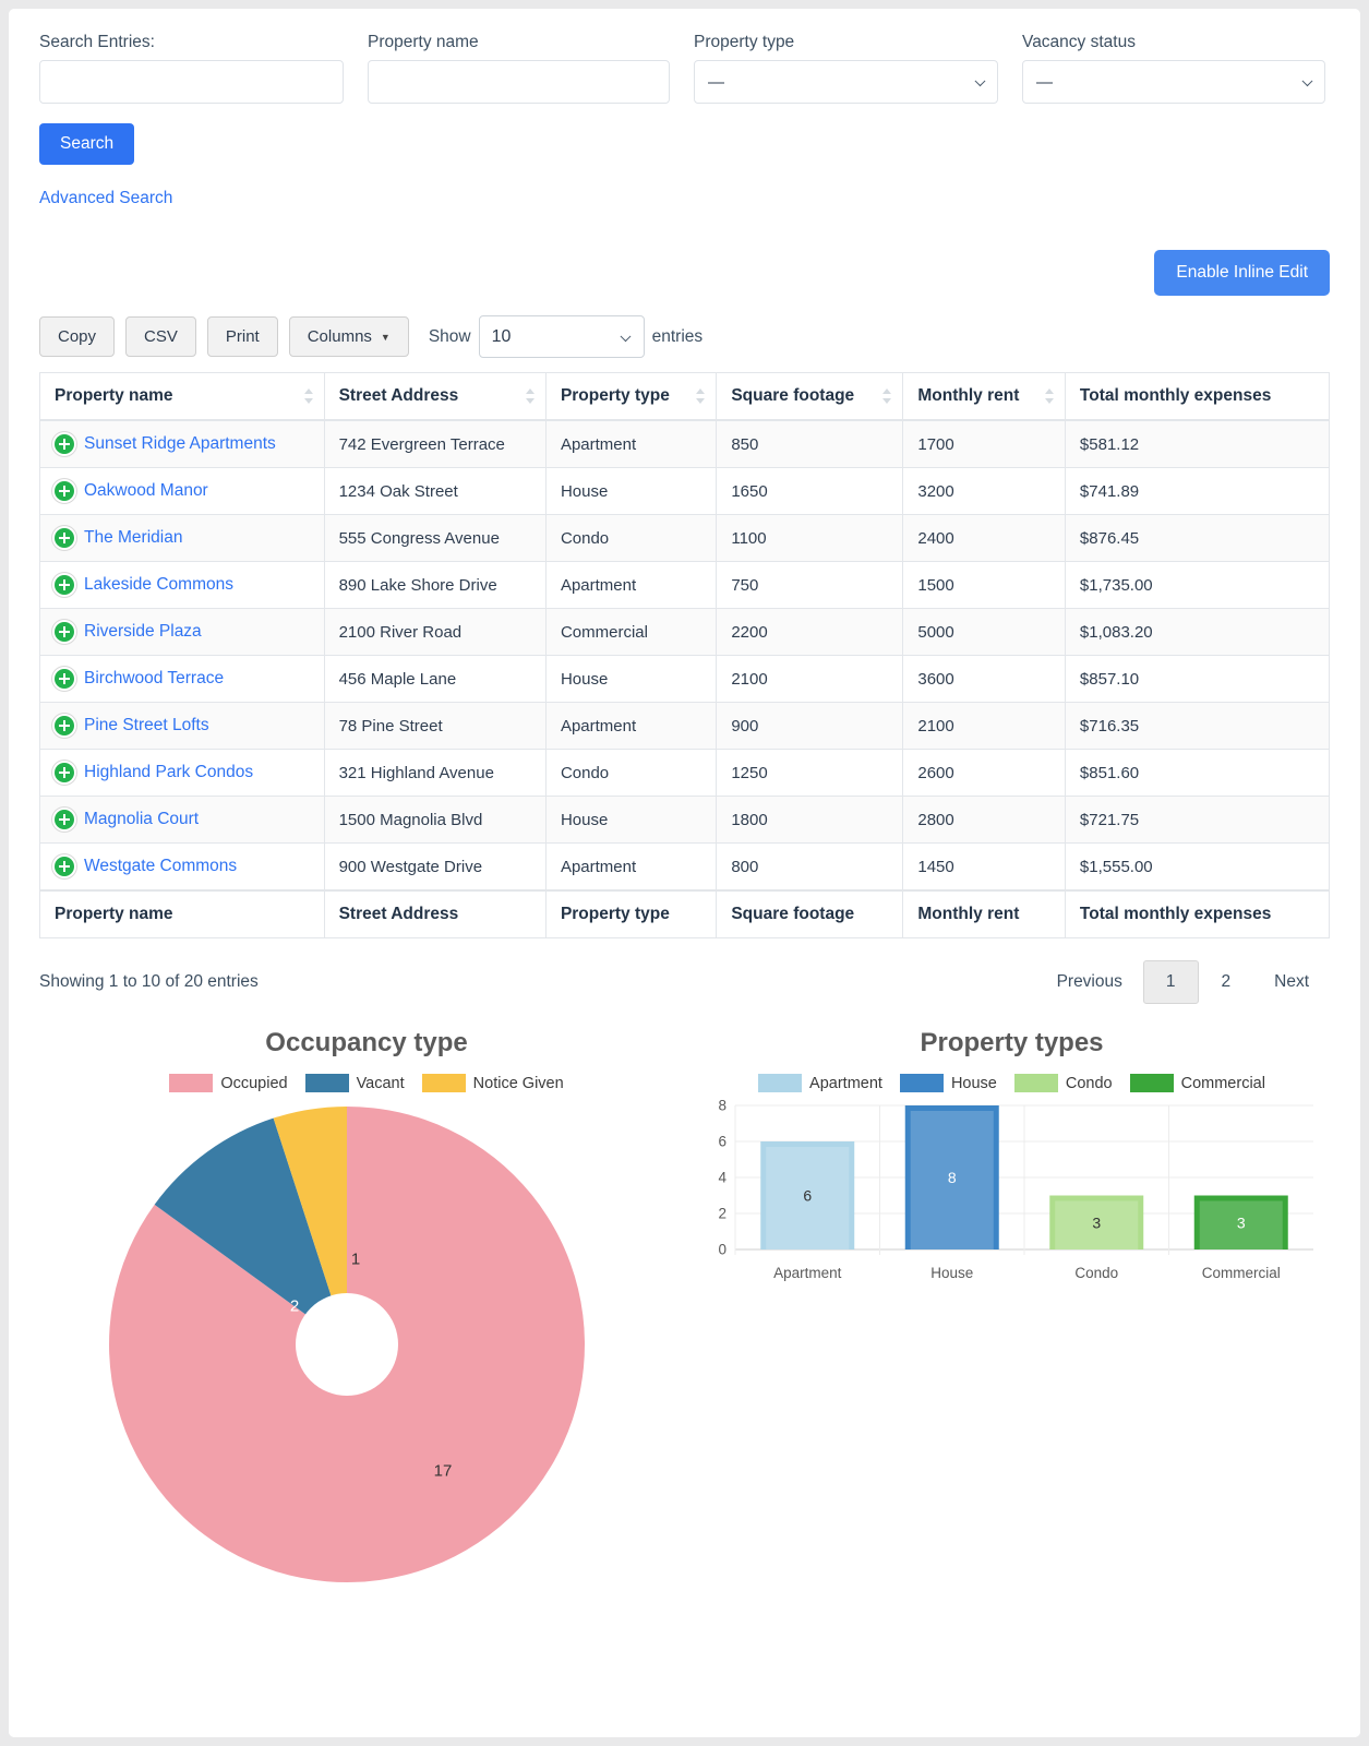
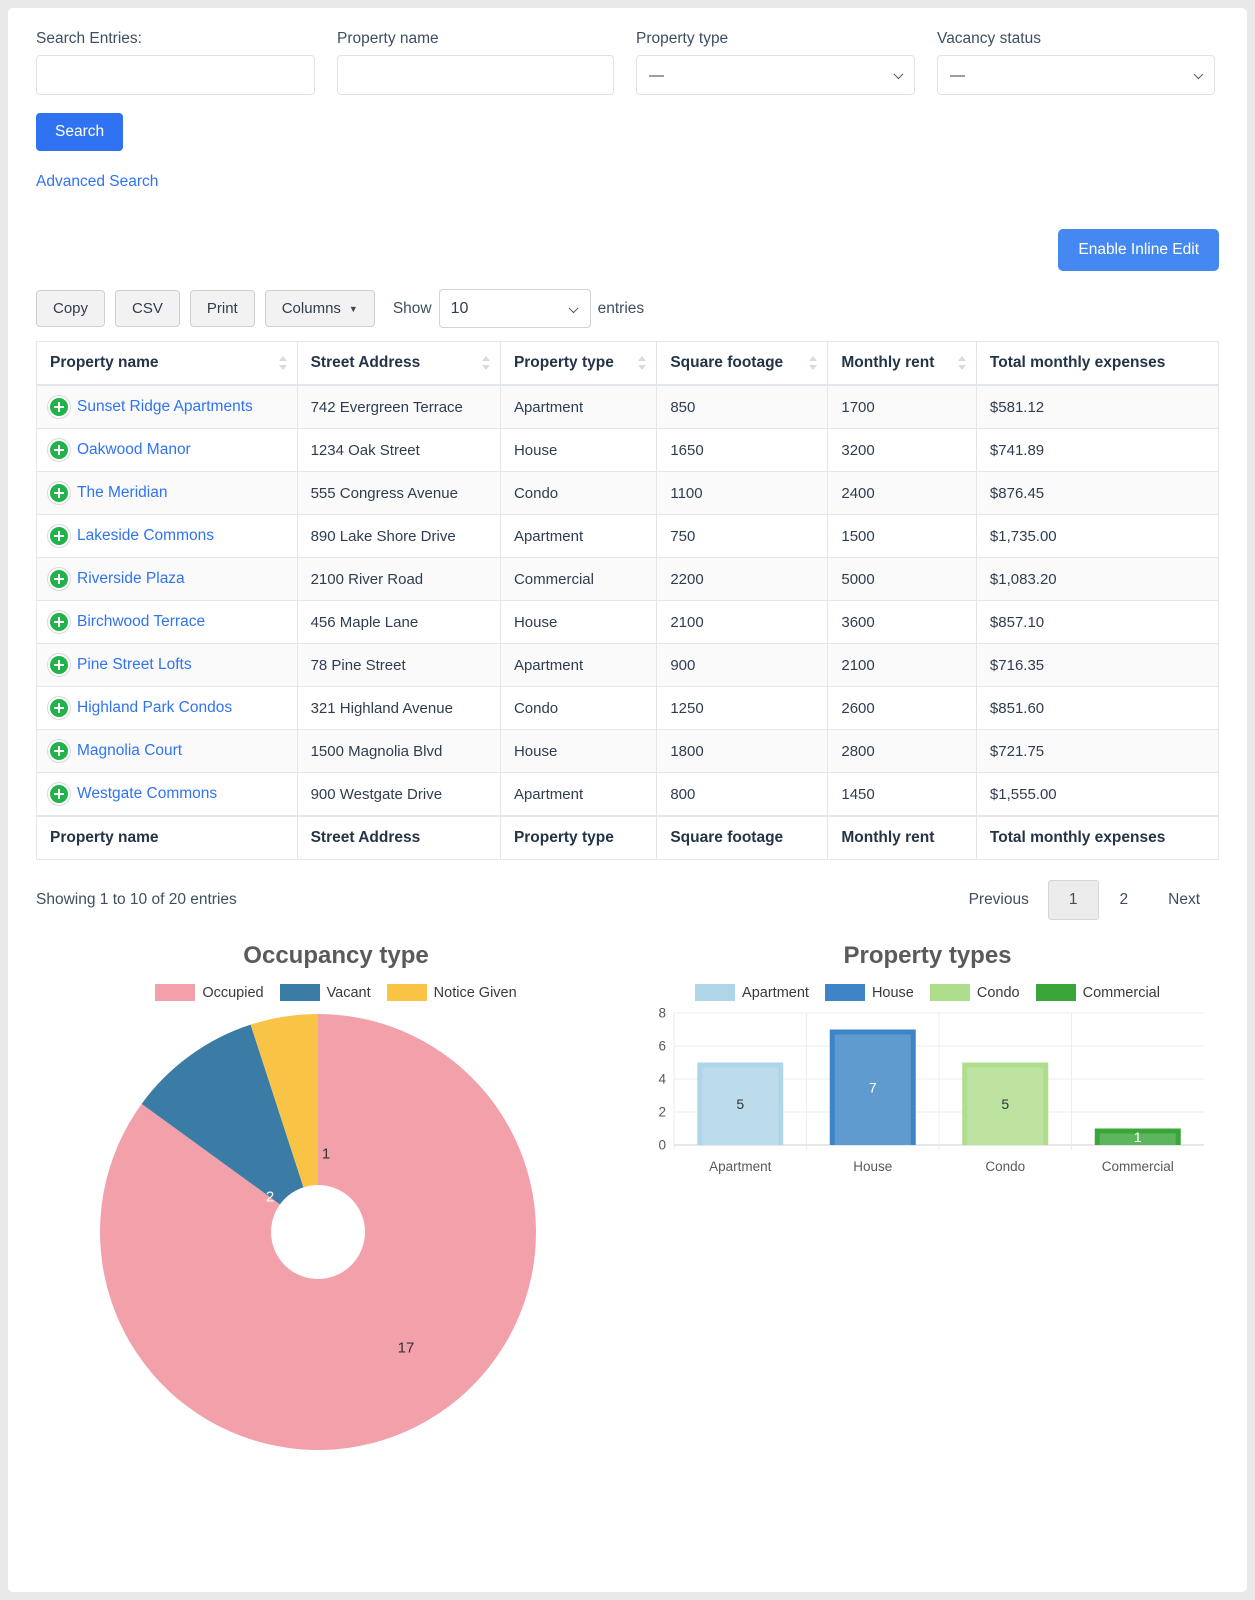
Property types/Apartment: 6 -> 5
Property types/House: 8 -> 7
Property types/Condo: 3 -> 5
Property types/Commercial: 3 -> 1
